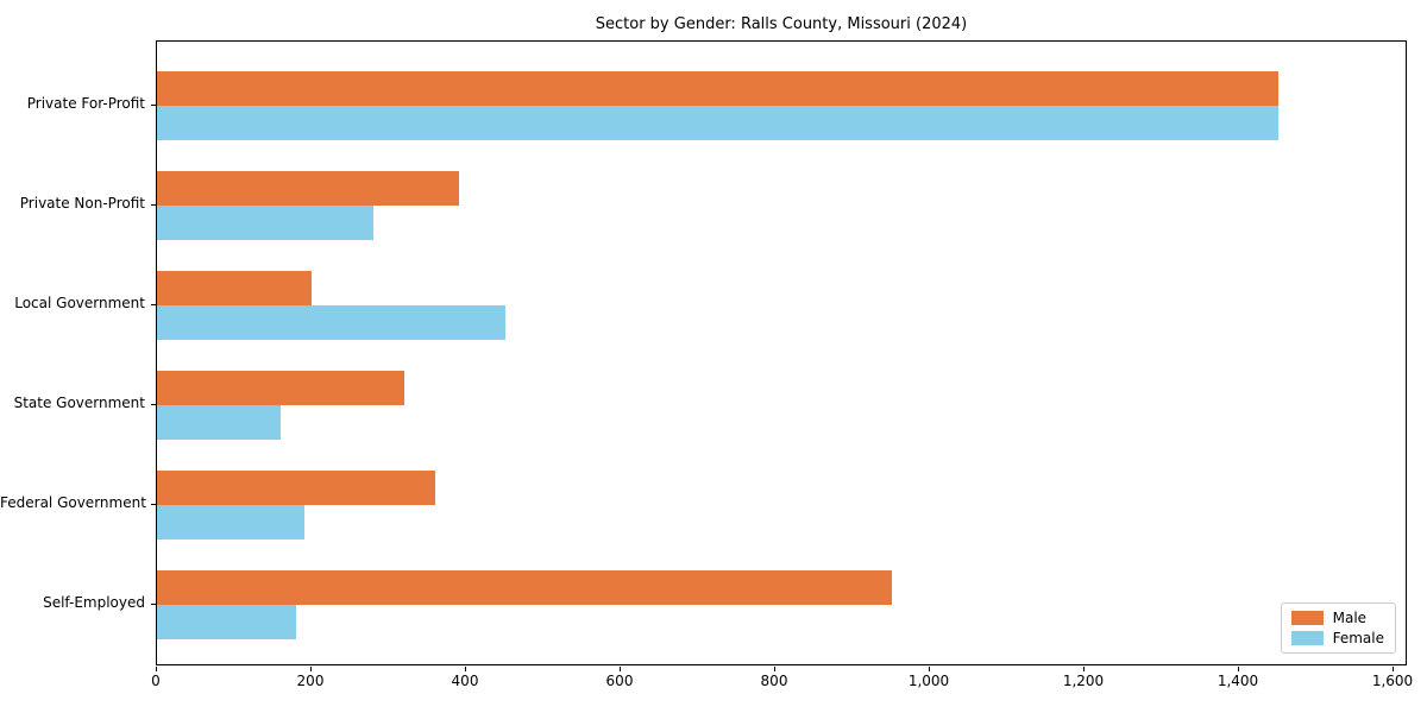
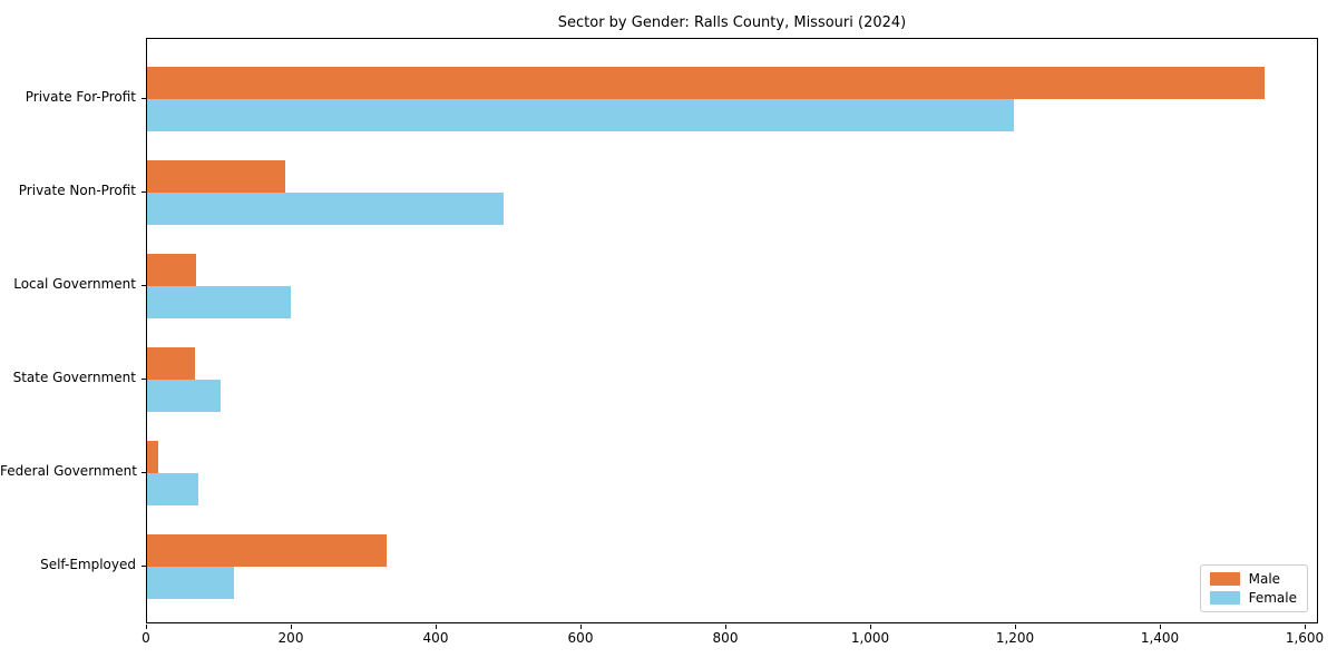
Male/Private For-Profit: 1450 -> 1540
Female/Private For-Profit: 1450 -> 1200
Male/Private Non-Profit: 390 -> 190
Female/Private Non-Profit: 280 -> 490
Male/Local Government: 200 -> 70
Female/Local Government: 450 -> 200
Male/State Government: 320 -> 70
Female/State Government: 160 -> 100
Male/Federal Government: 360 -> 20
Female/Federal Government: 190 -> 70
Male/Self-Employed: 950 -> 330
Female/Self-Employed: 180 -> 120
